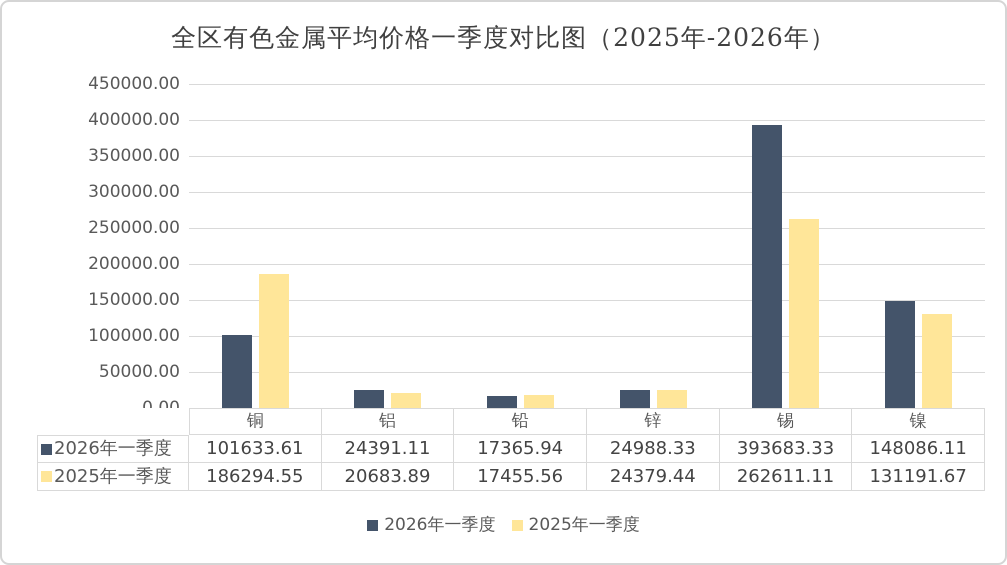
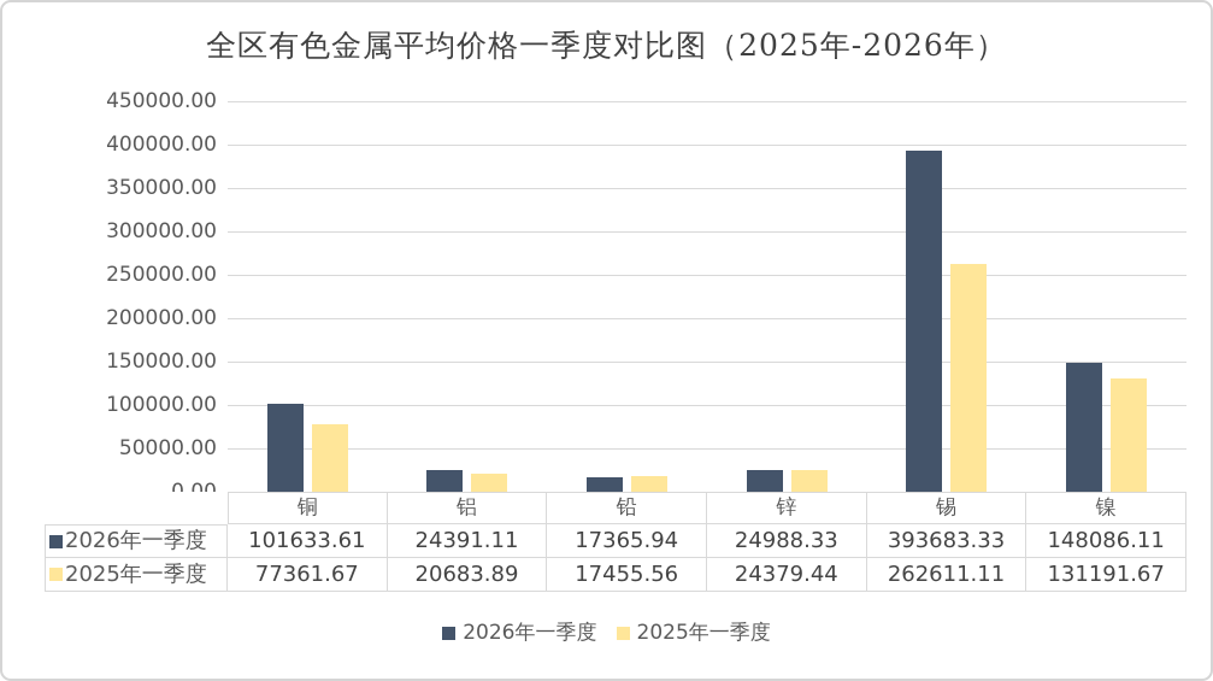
2025年一季度/铜: 186294.55 -> 77361.67
